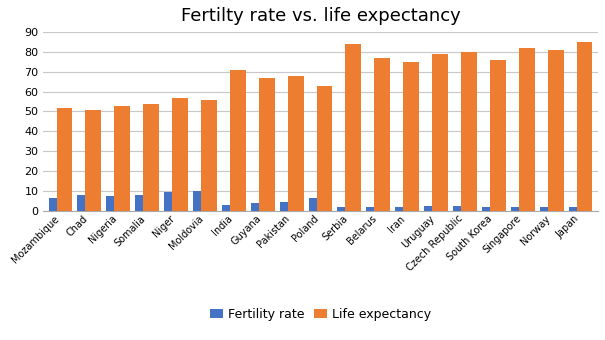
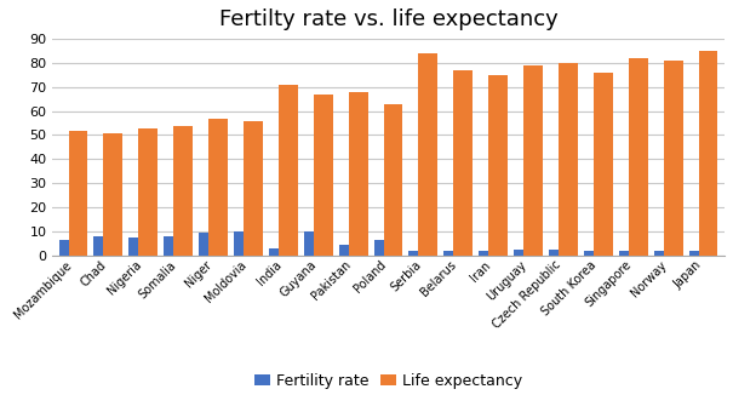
Fertility rate/Guyana: 4 -> 10
